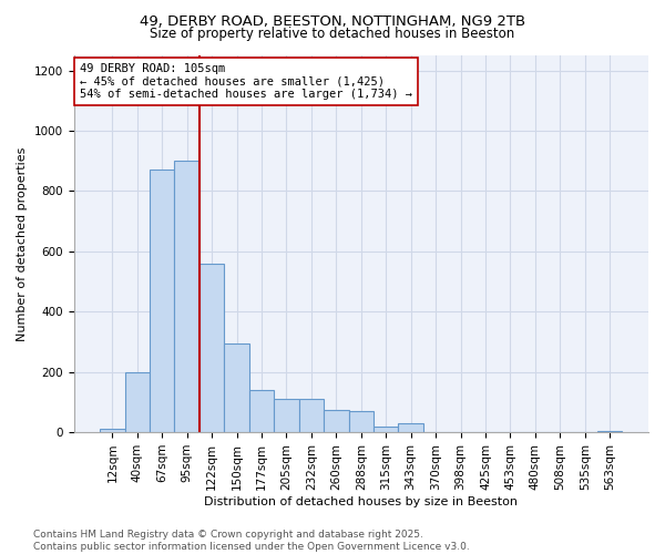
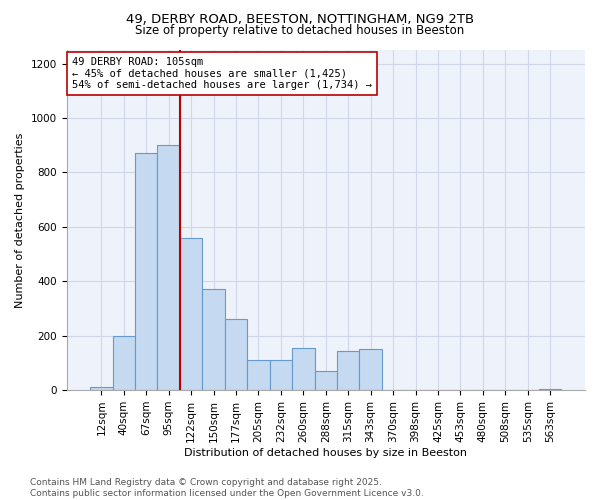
150sqm: 295 -> 370
177sqm: 140 -> 260
260sqm: 75 -> 155
315sqm: 20 -> 145
343sqm: 30 -> 150
